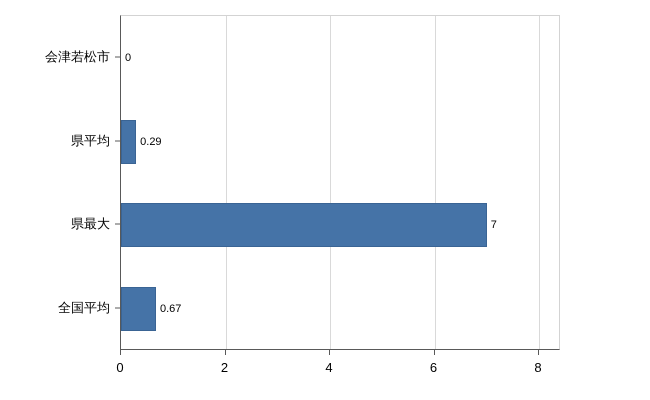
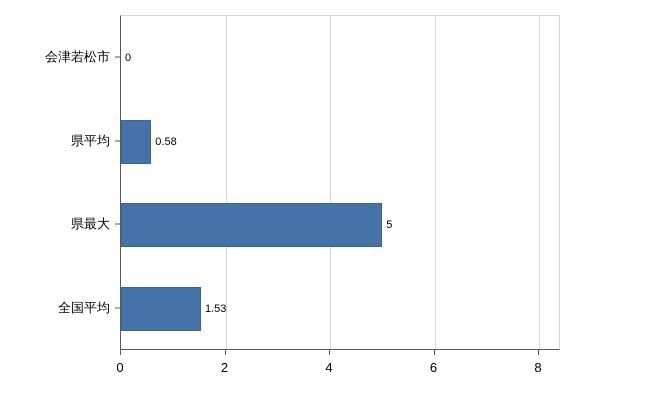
県平均: 0.29 -> 0.58
県最大: 7 -> 5
全国平均: 0.67 -> 1.53
